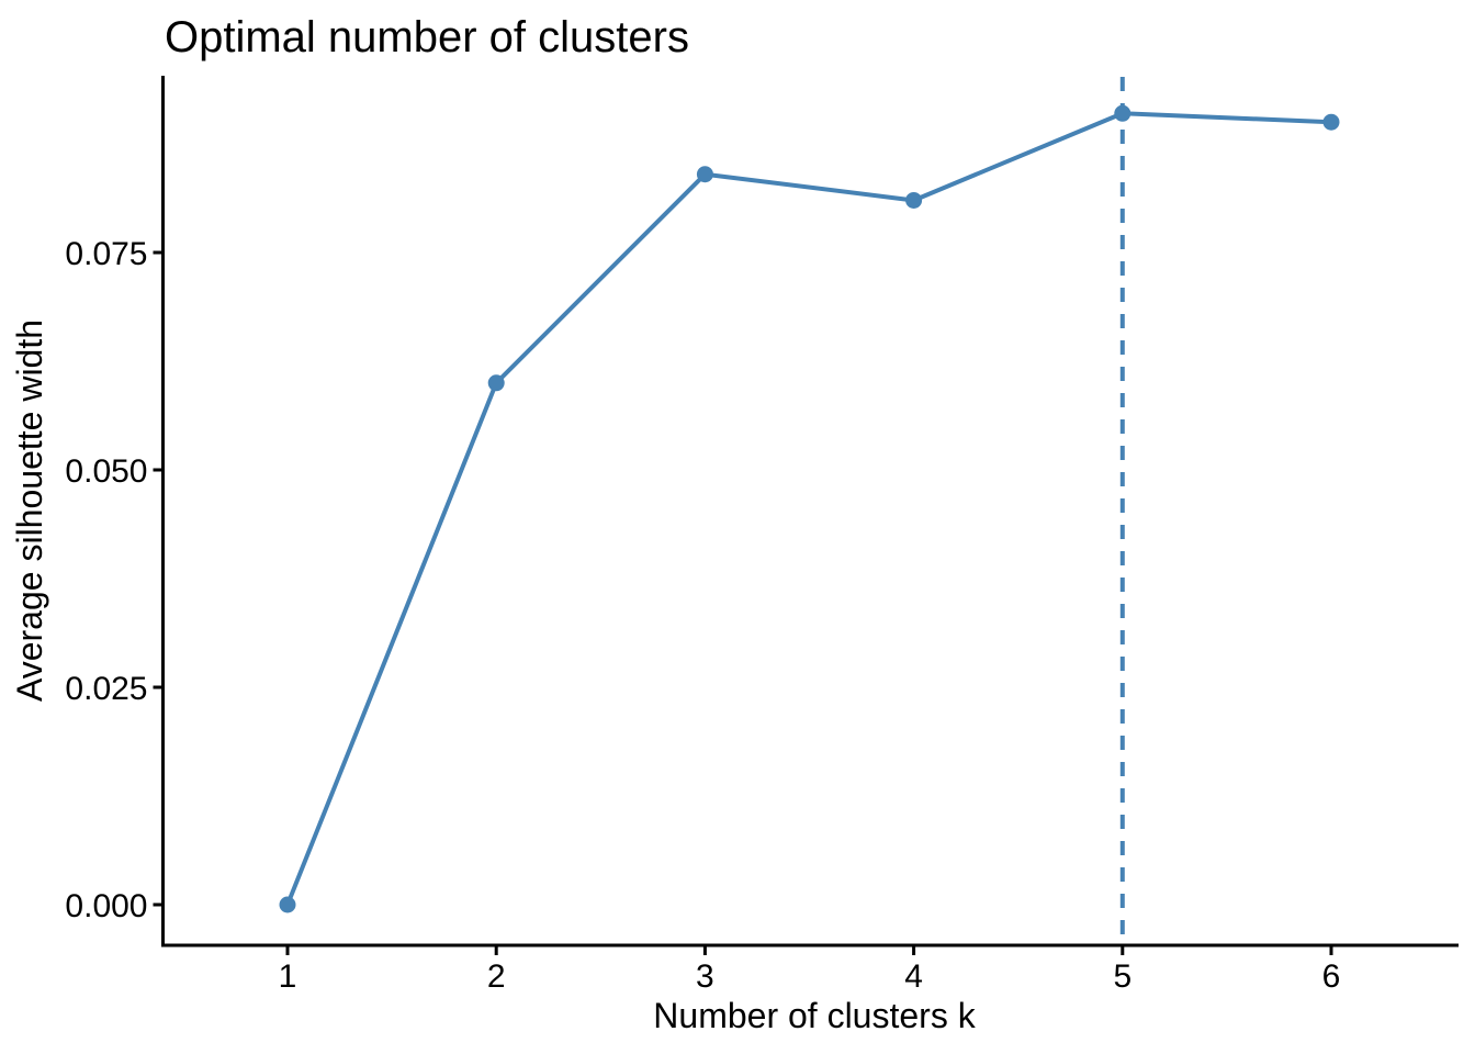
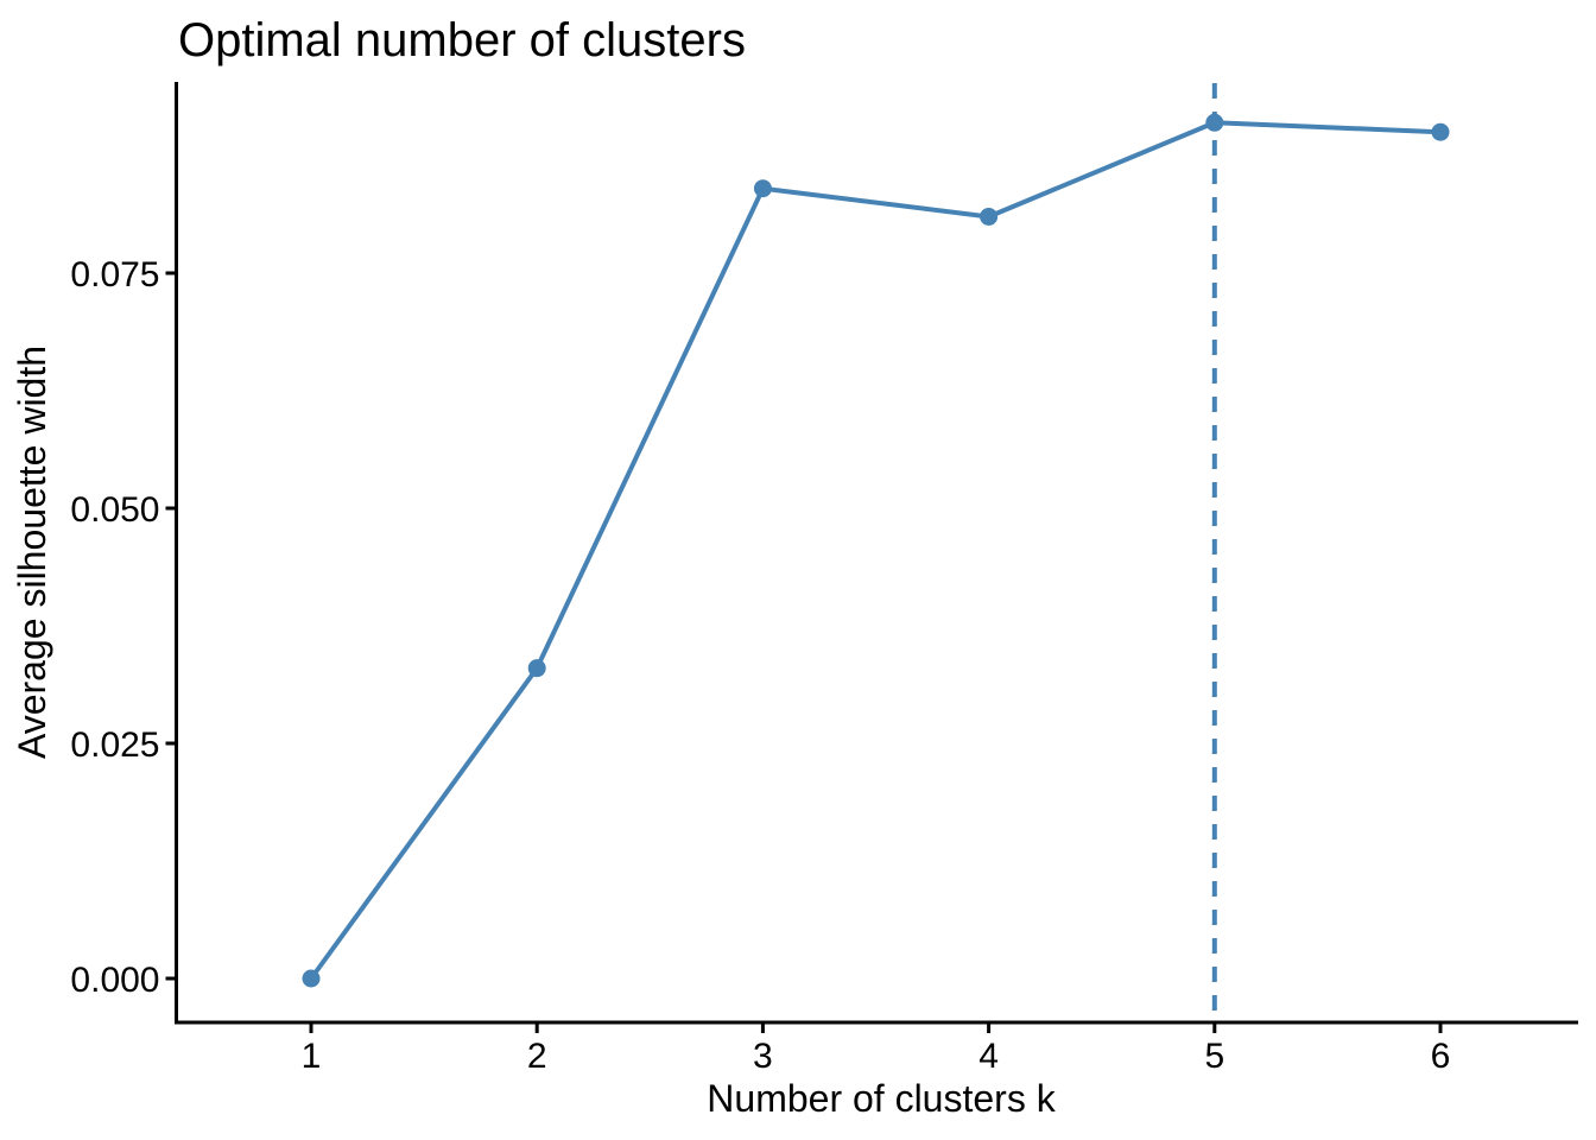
2: 0.060 -> 0.033
